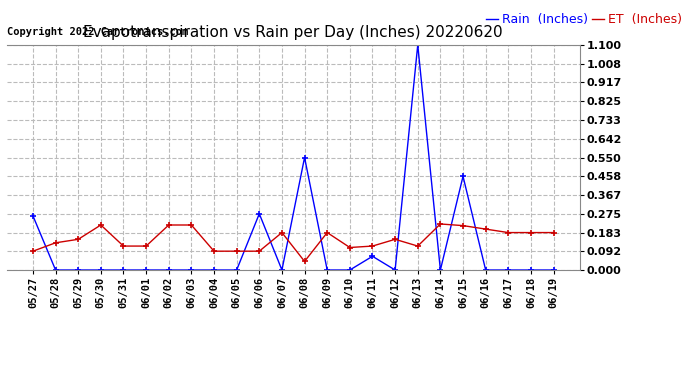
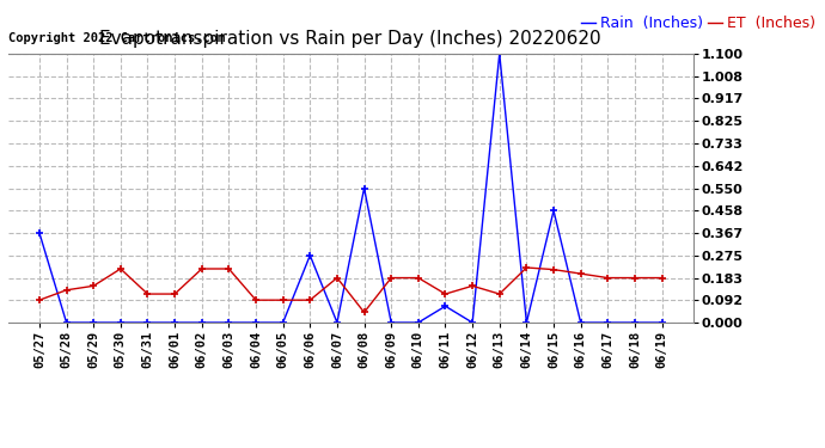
Rain (Inches)/05/27: 0.265 -> 0.367
ET (Inches)/06/10: 0.110 -> 0.183
